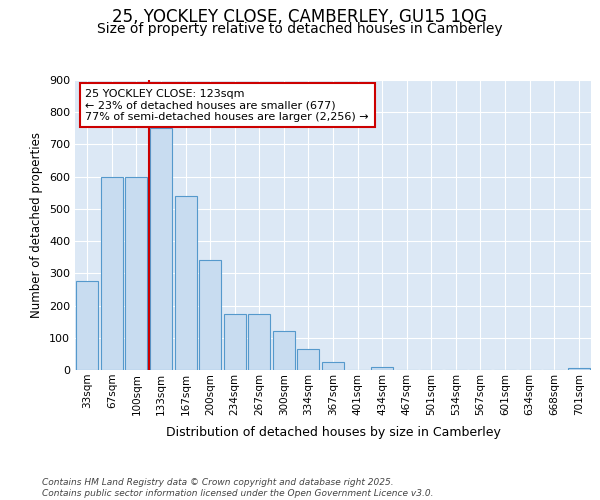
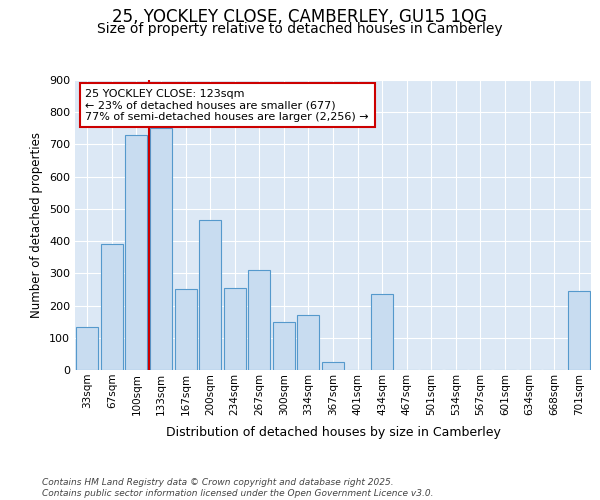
33sqm: 275 -> 135
67sqm: 600 -> 390
100sqm: 600 -> 730
167sqm: 540 -> 250
200sqm: 340 -> 465
234sqm: 175 -> 255
267sqm: 175 -> 310
300sqm: 120 -> 150
334sqm: 65 -> 170
434sqm: 10 -> 235
701sqm: 5 -> 245
